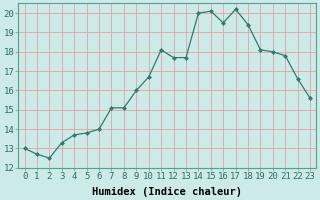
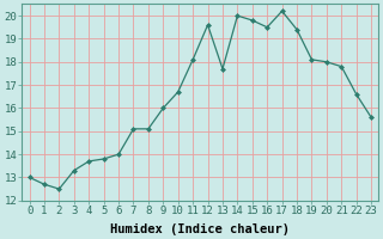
12: 17.7 -> 19.6
15: 20.1 -> 19.8
